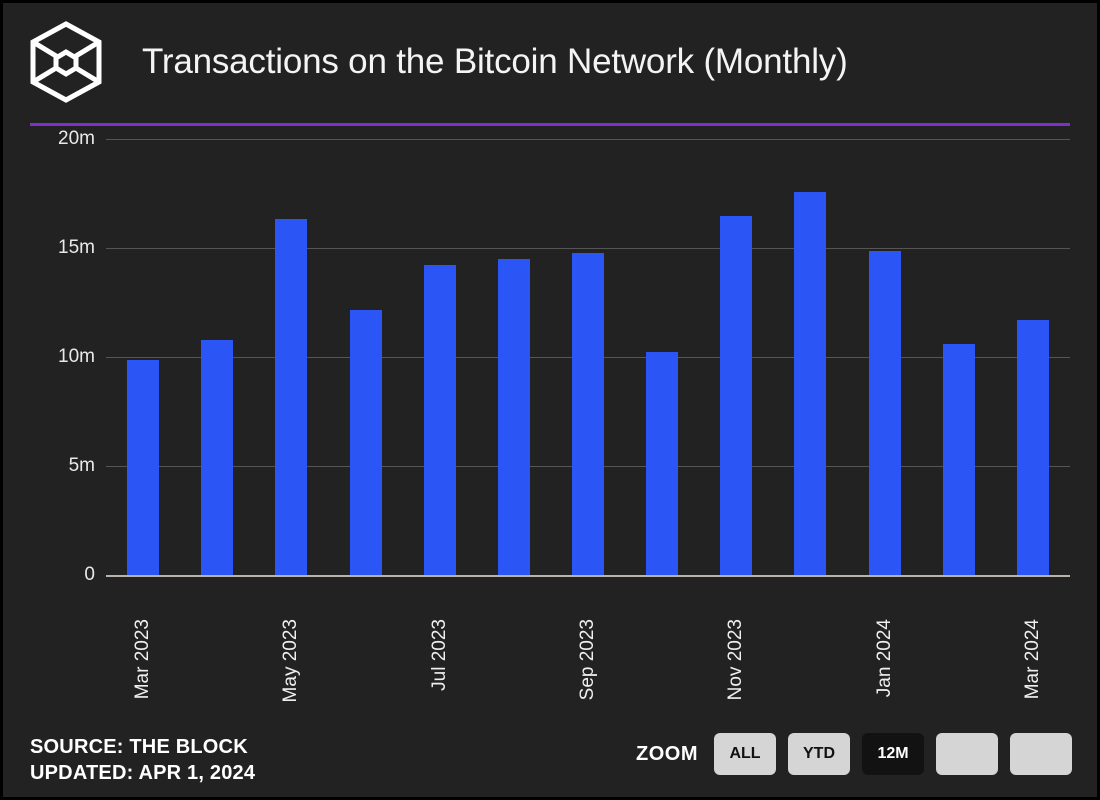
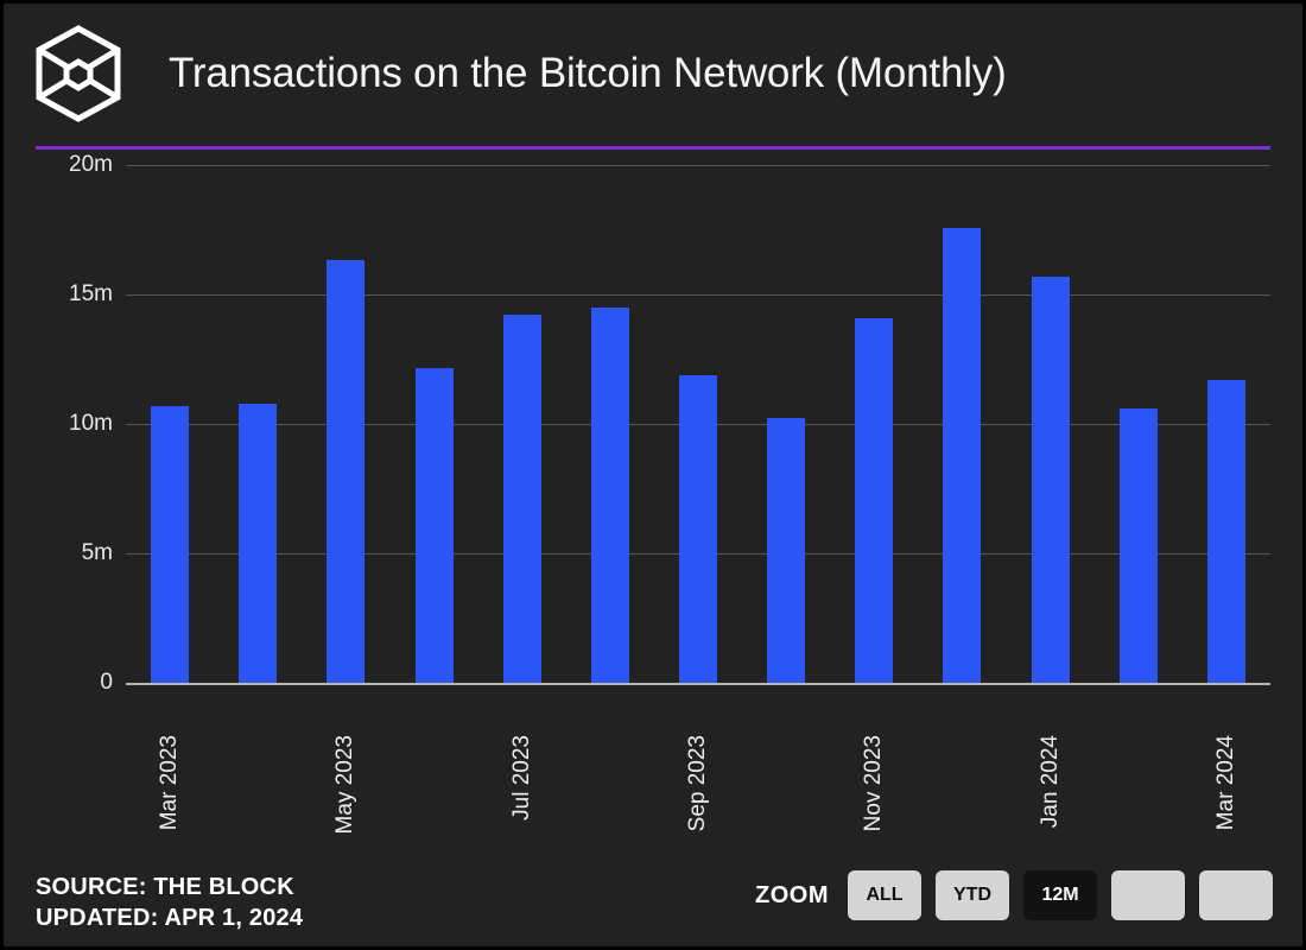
Mar 2023: 9.8m -> 10.7m
Sep 2023: 14.8m -> 11.9m
Nov 2023: 16.4m -> 14.1m
Jan 2024: 14.8m -> 15.7m
